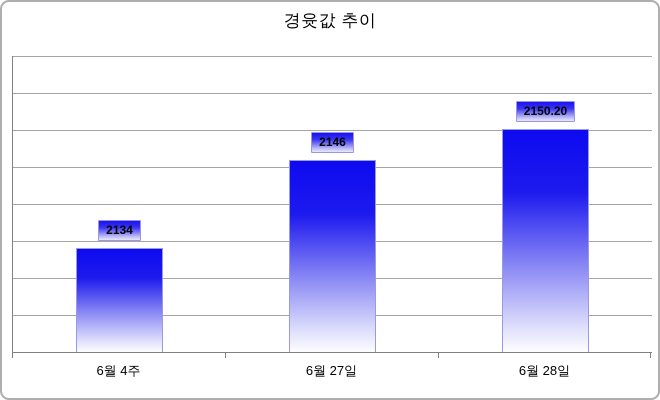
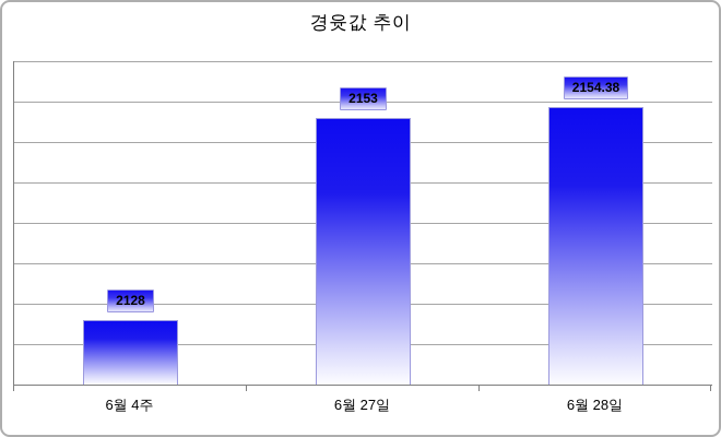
6월 4주: 2134 -> 2128
6월 27일: 2146 -> 2153
6월 28일: 2150.20 -> 2154.38
